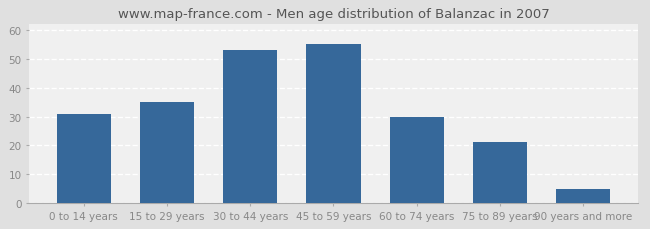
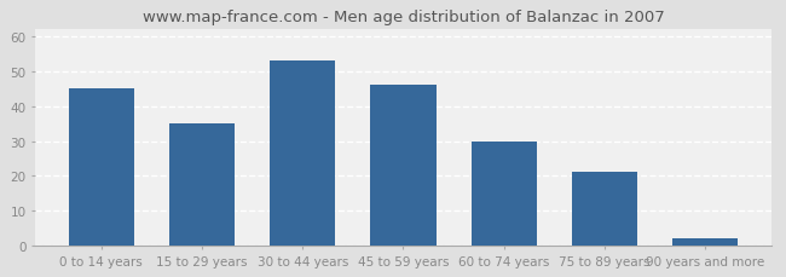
0 to 14 years: 31 -> 45
45 to 59 years: 55 -> 46
90 years and more: 5 -> 2
